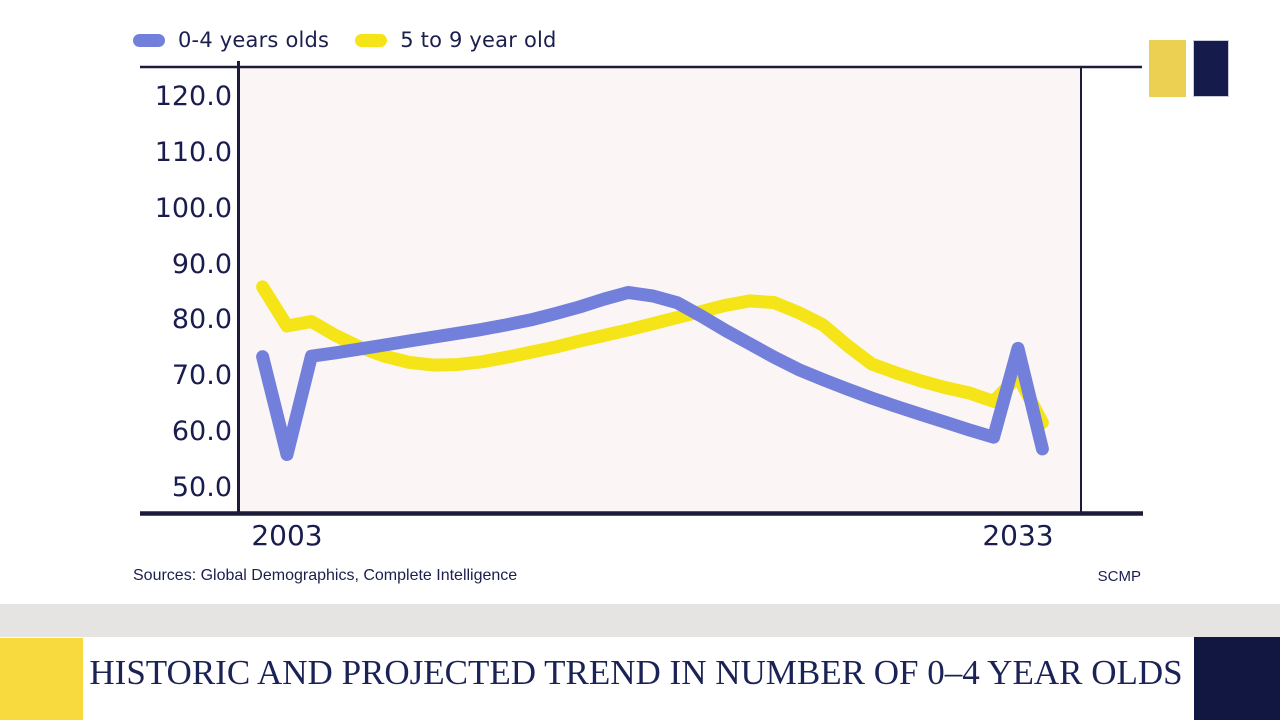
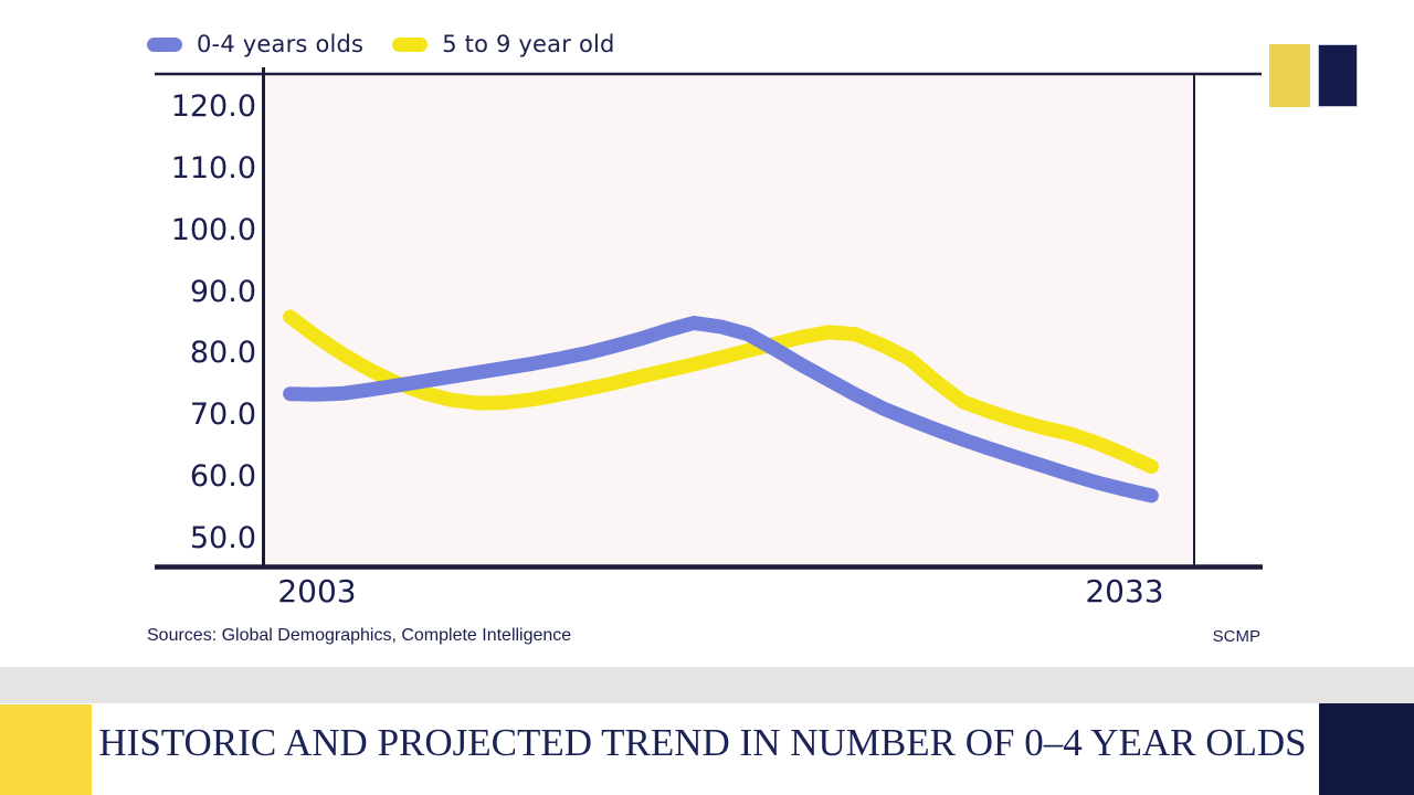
0-4 years olds/2003: 56 -> 73
5 to 9 year old/2003: 79 -> 83
0-4 years olds/2033: 75 -> 58
5 to 9 year old/2033: 70 -> 64
